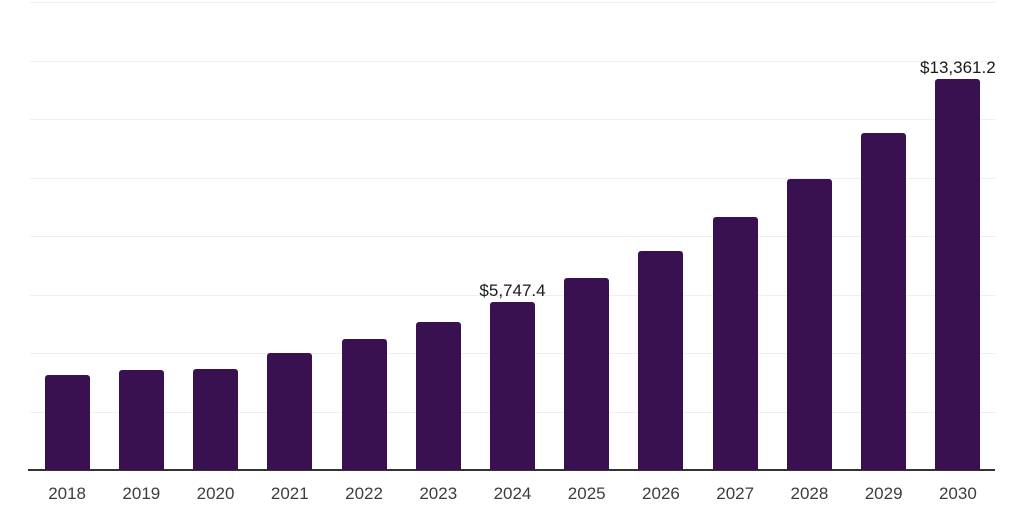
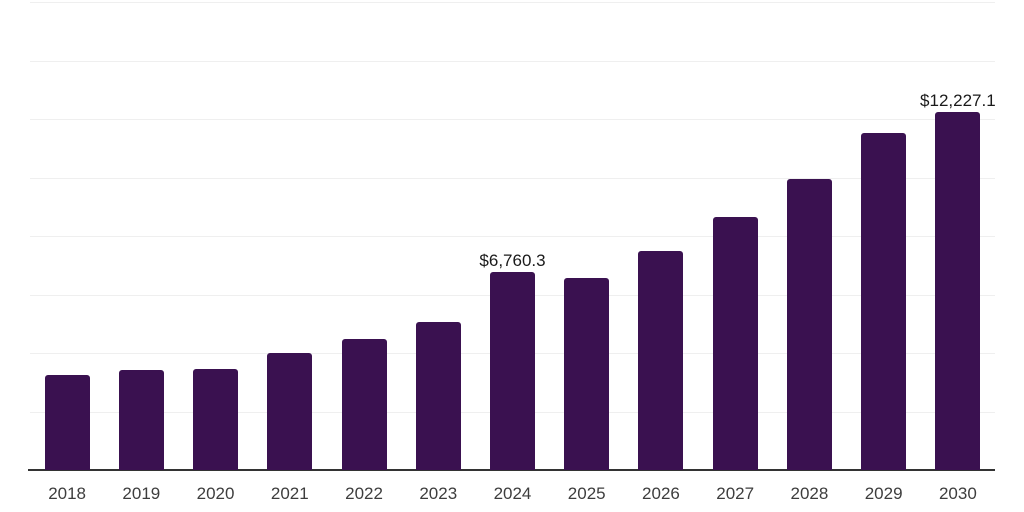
2024: $5,747.4 -> $6,760.3
2030: $13,361.2 -> $12,227.1
